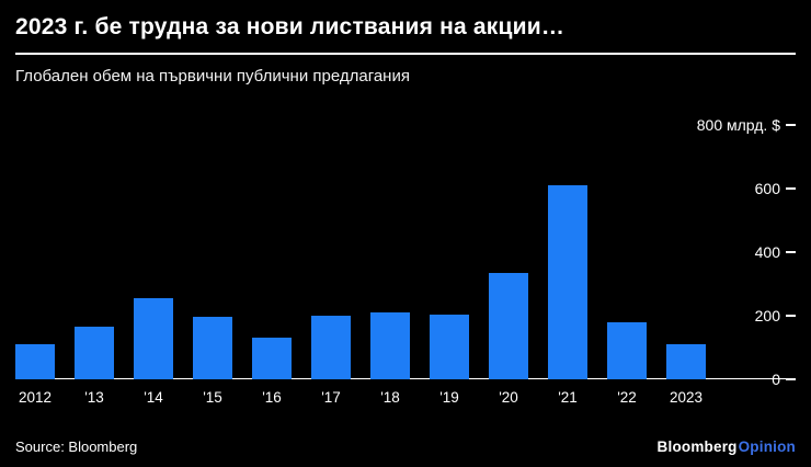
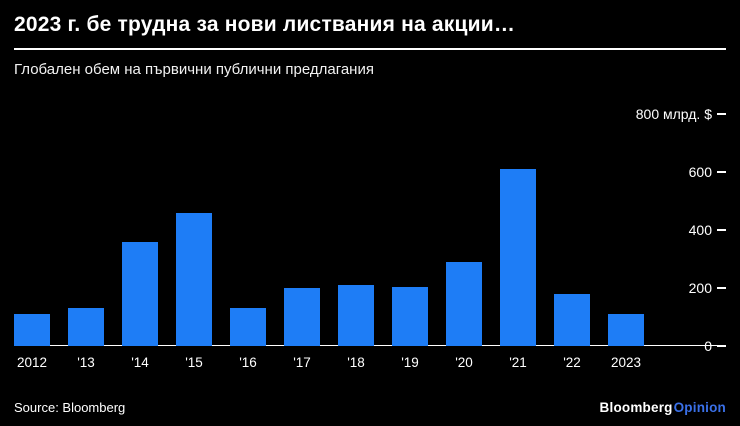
'13: 160 -> 130
'14: 260 -> 360
'15: 200 -> 460
'20: 340 -> 290
